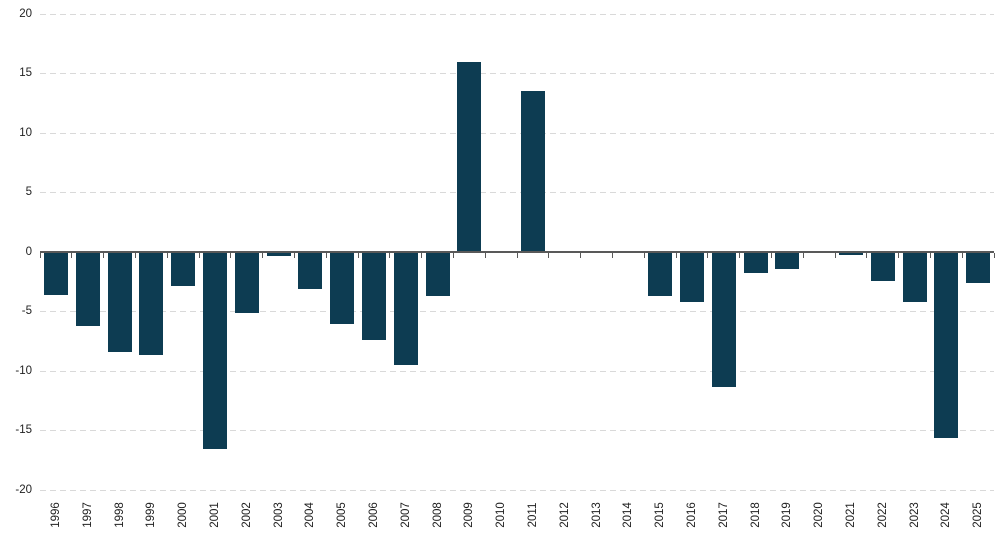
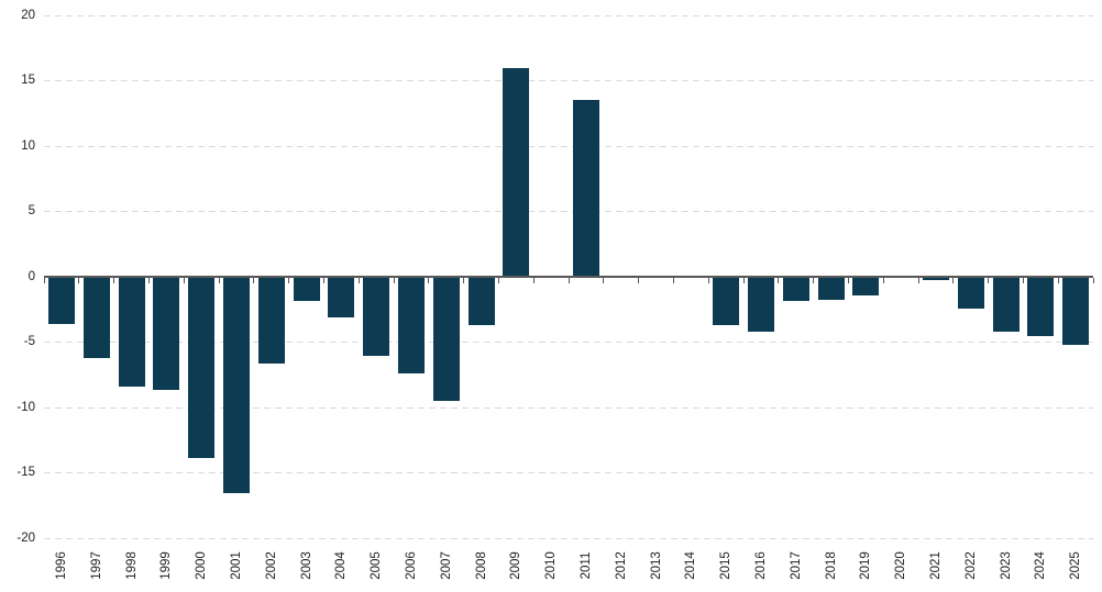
2000: -2.8 -> -13.8
2002: -5.1 -> -6.6
2003: -0.3 -> -1.8
2017: -11.3 -> -1.8
2024: -15.6 -> -4.5
2025: -2.6 -> -5.2
